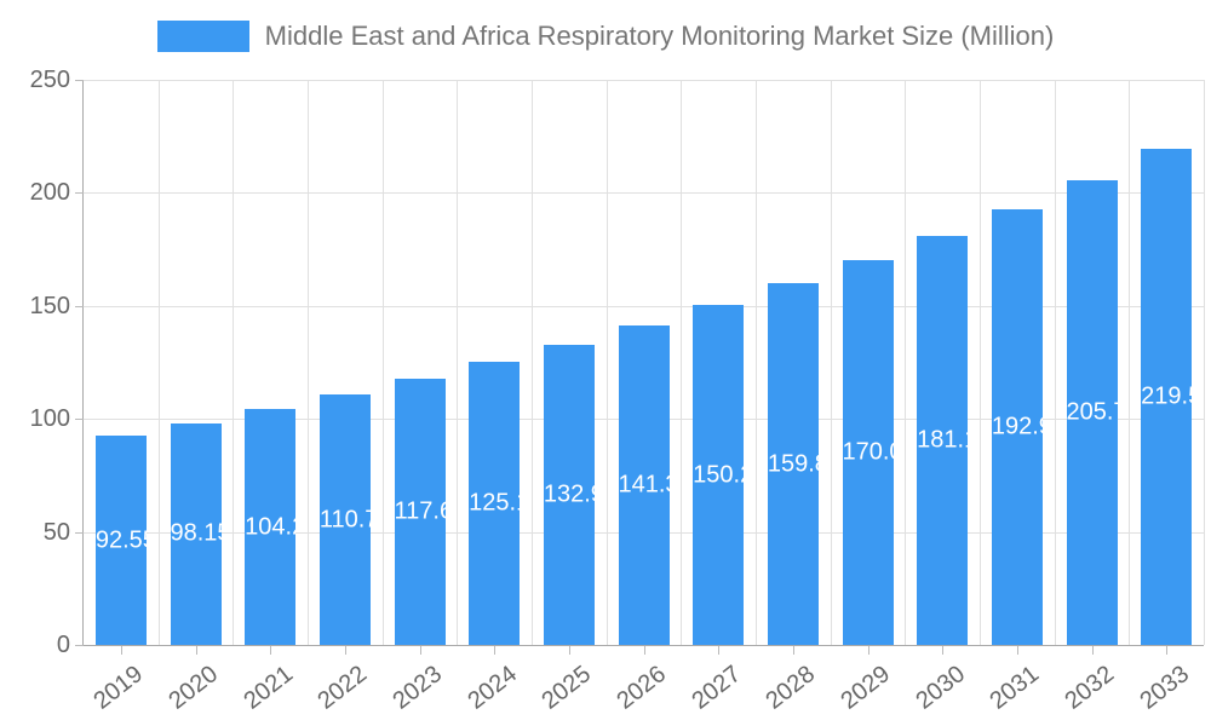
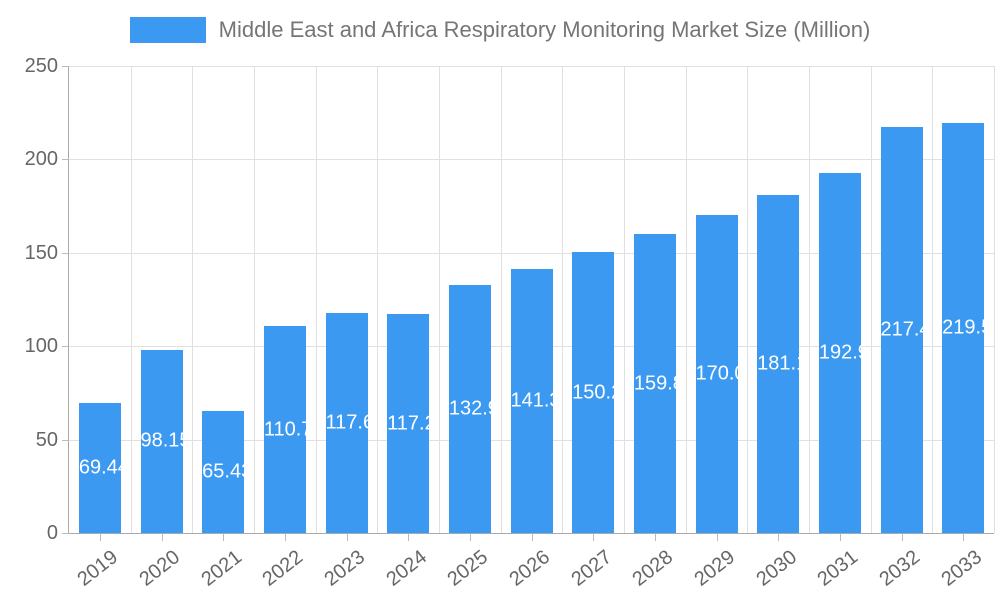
2019: 92.55 -> 69.44
2021: 104.21 -> 65.43
2024: 125.17 -> 117.21
2032: 205.77 -> 217.44
